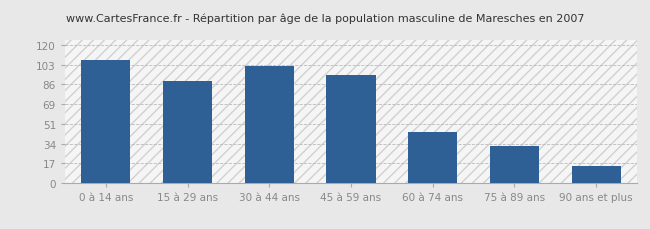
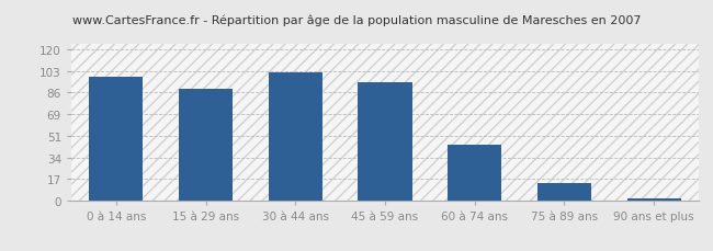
0 à 14 ans: 107 -> 98
75 à 89 ans: 32 -> 14
90 ans et plus: 15 -> 2
